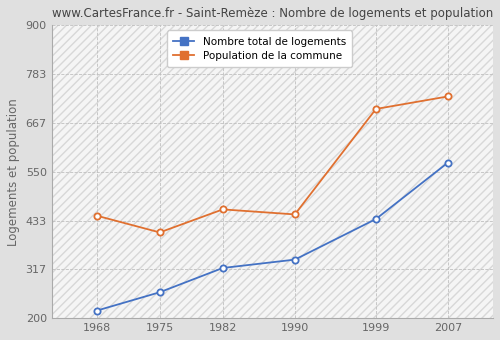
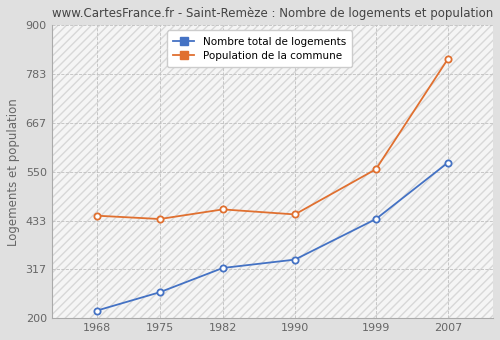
Population de la commune/1975: 405 -> 437
Population de la commune/1999: 700 -> 556
Population de la commune/2007: 730 -> 820
